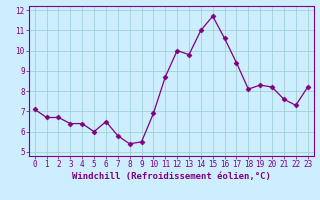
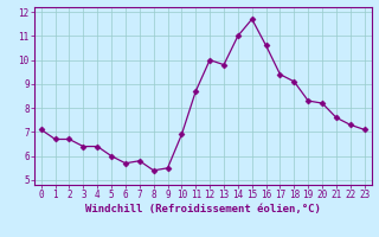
6: 6.5 -> 5.7
18: 8.1 -> 9.1
23: 8.2 -> 7.1
